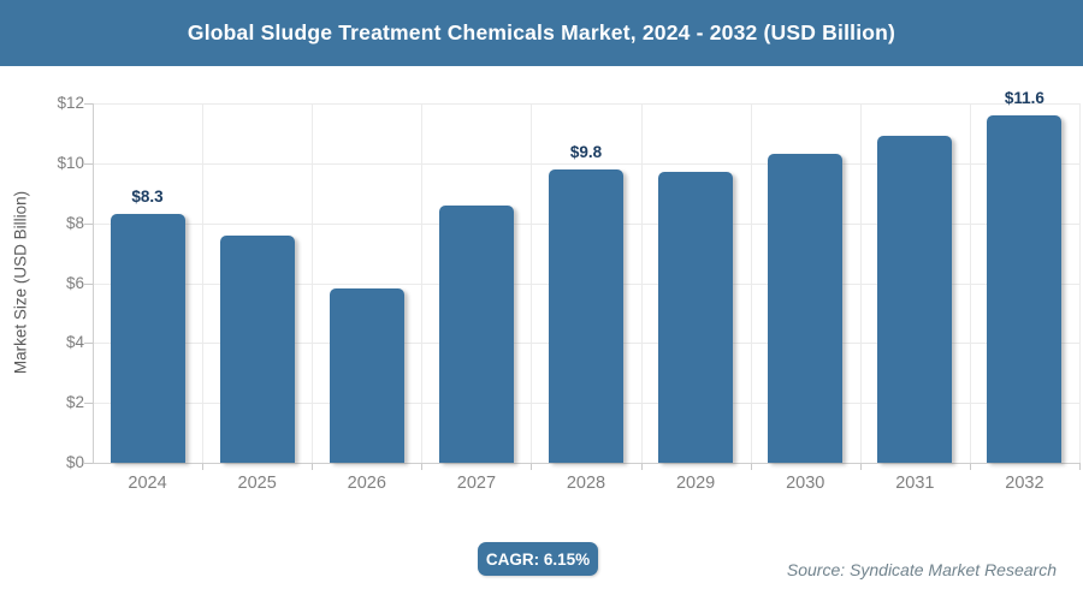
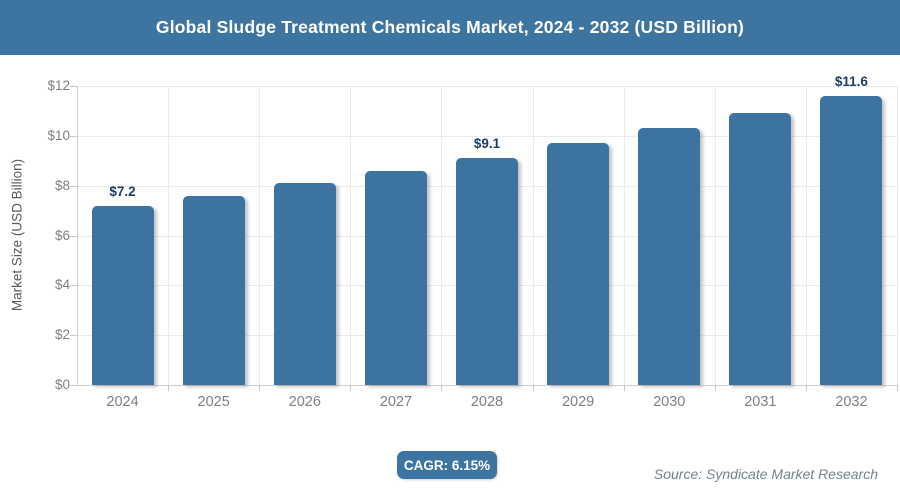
2024: $8.3 -> $7.2
2026: $5.8 -> $8.1
2028: $9.8 -> $9.1
